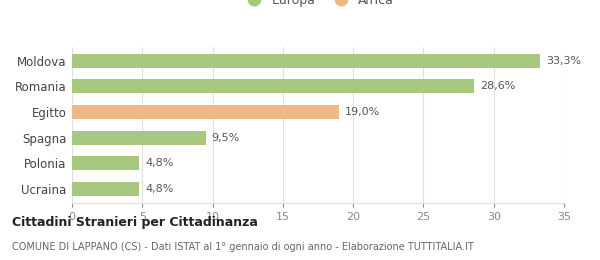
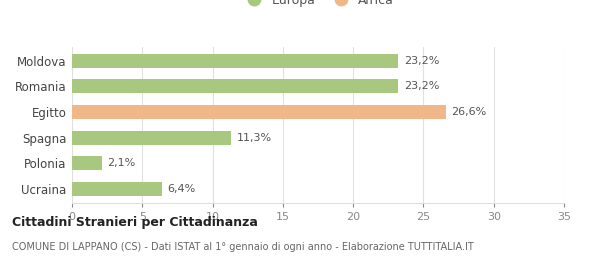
Moldova: 33,3% -> 23,2%
Romania: 28,6% -> 23,2%
Egitto: 19,0% -> 26,6%
Spagna: 9,5% -> 11,3%
Polonia: 4,8% -> 2,1%
Ucraina: 4,8% -> 6,4%
